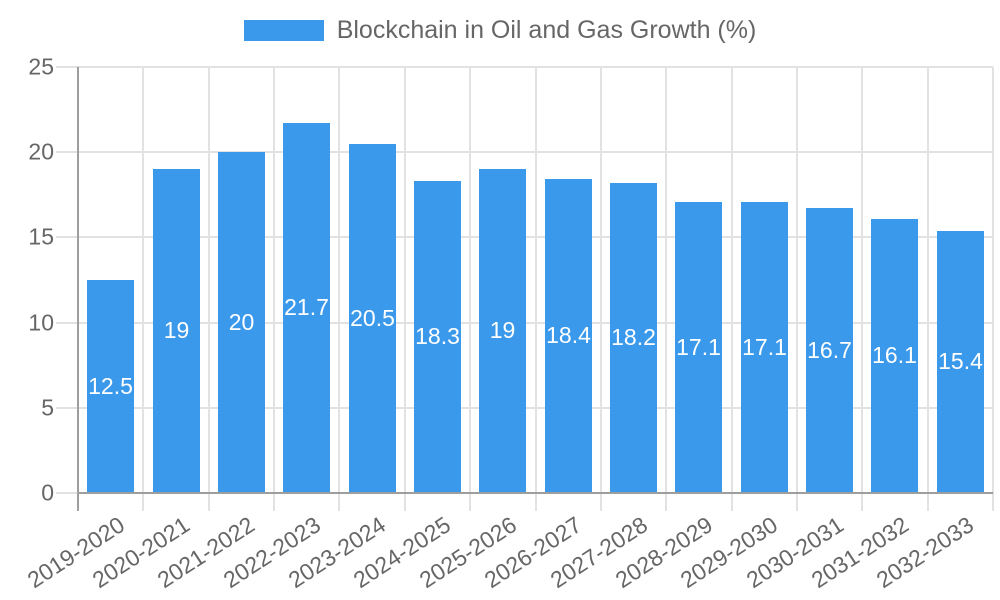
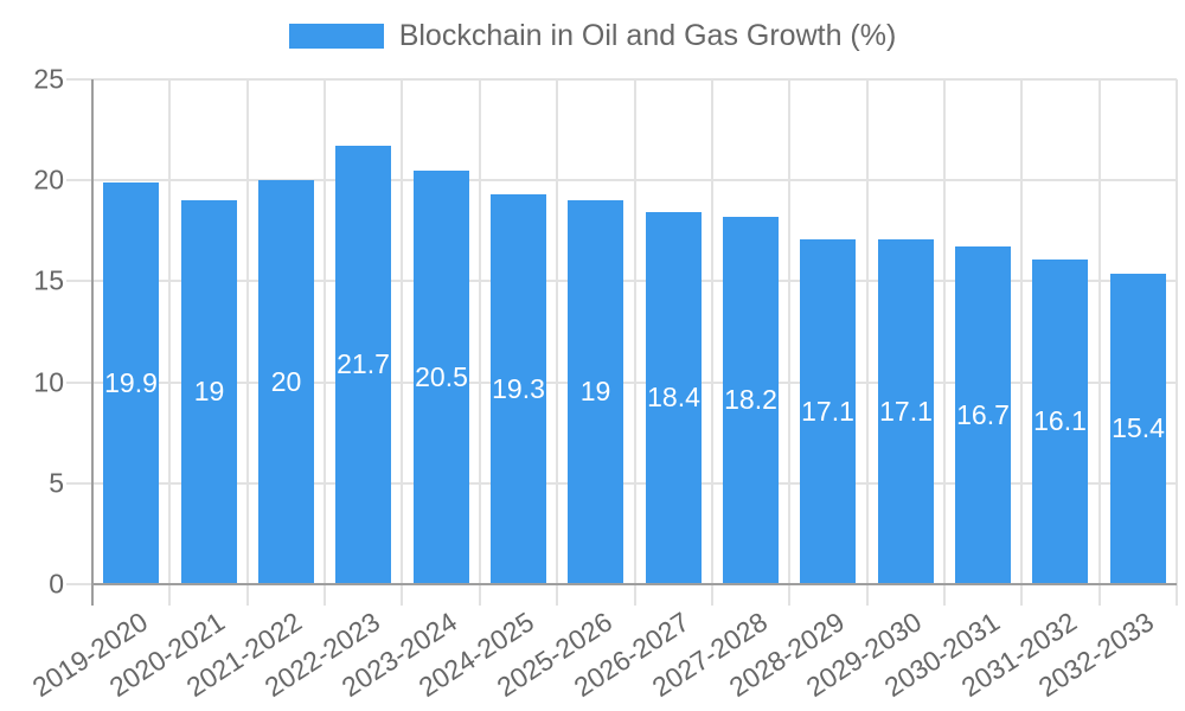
2019-2020: 12.5 -> 19.9
2024-2025: 18.3 -> 19.3
